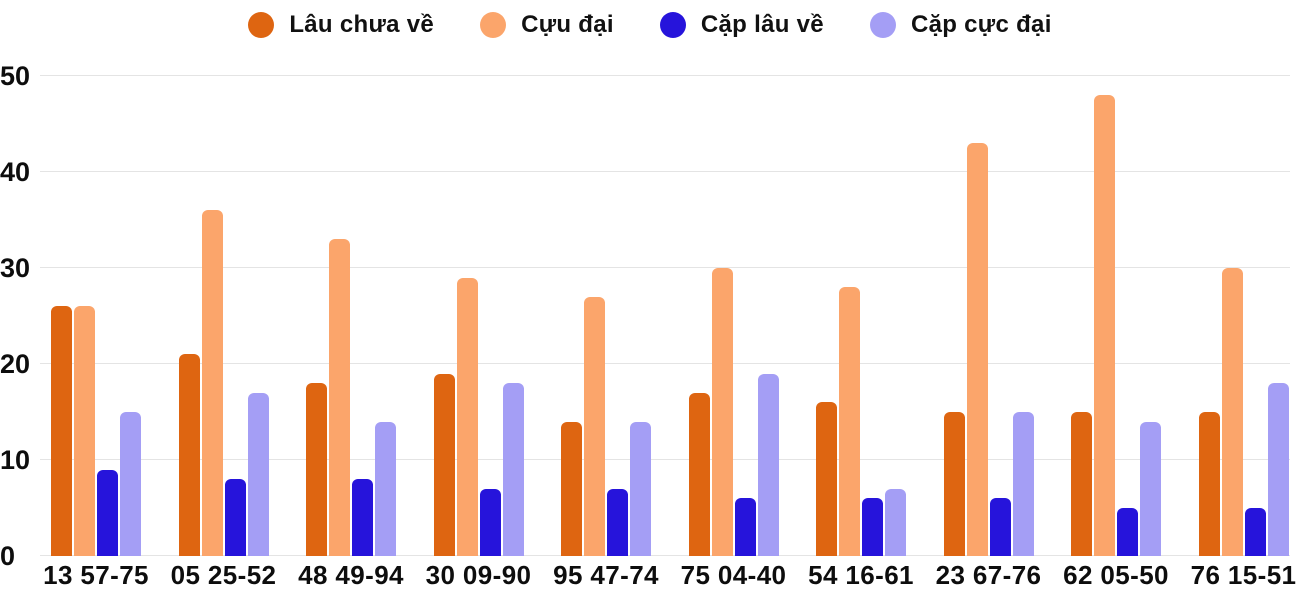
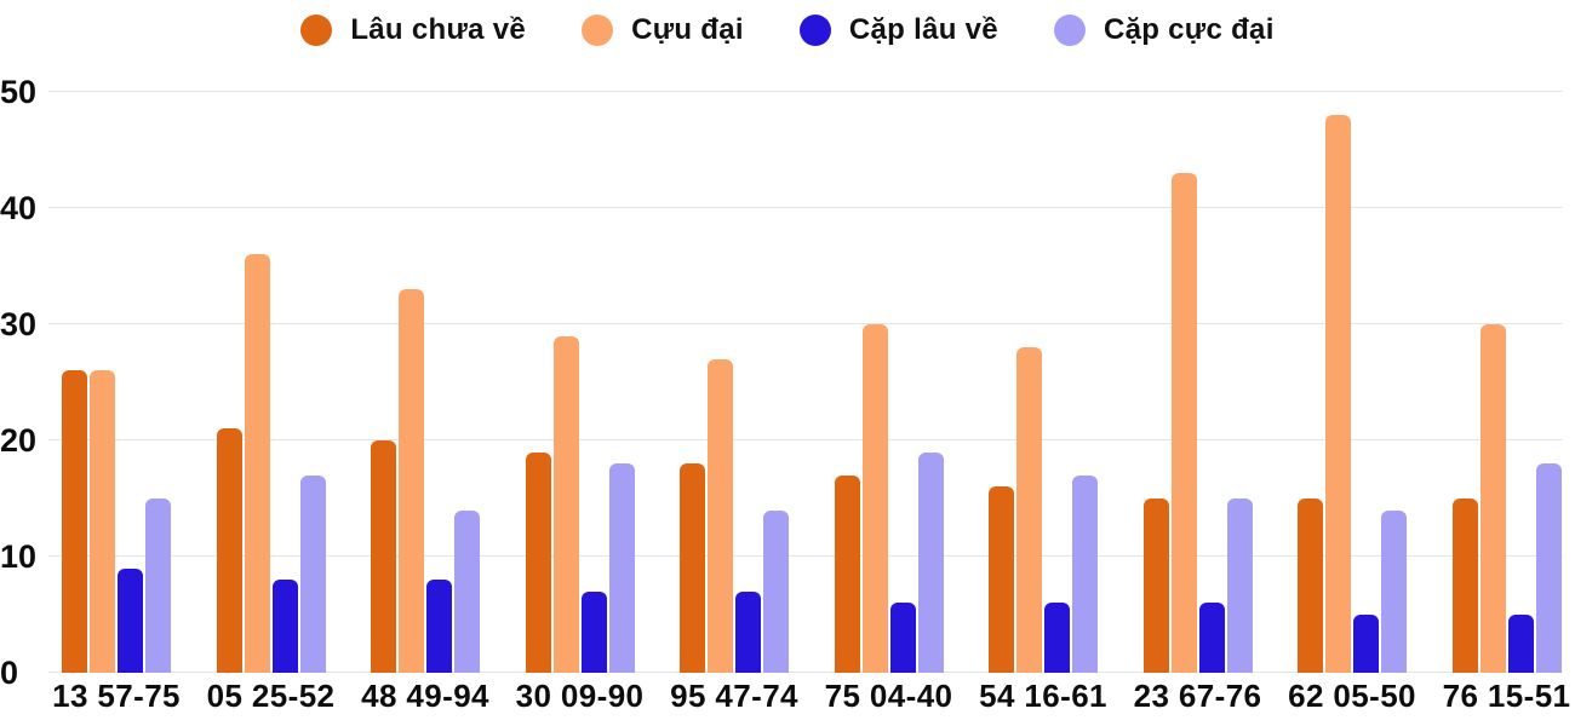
Lâu chưa về/48 49-94: 18 -> 20
Lâu chưa về/95 47-74: 14 -> 18
Cặp cực đại/54 16-61: 7 -> 17
